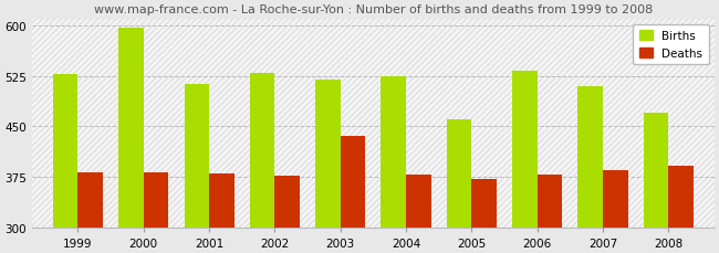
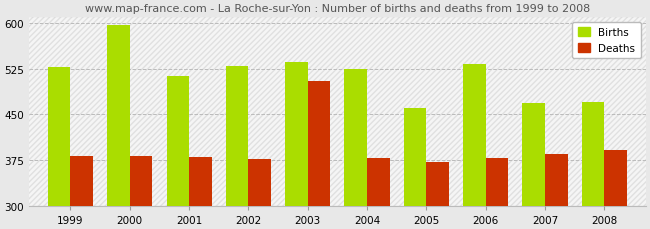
Births/2003: 519 -> 536
Deaths/2003: 435 -> 504
Births/2007: 510 -> 468
